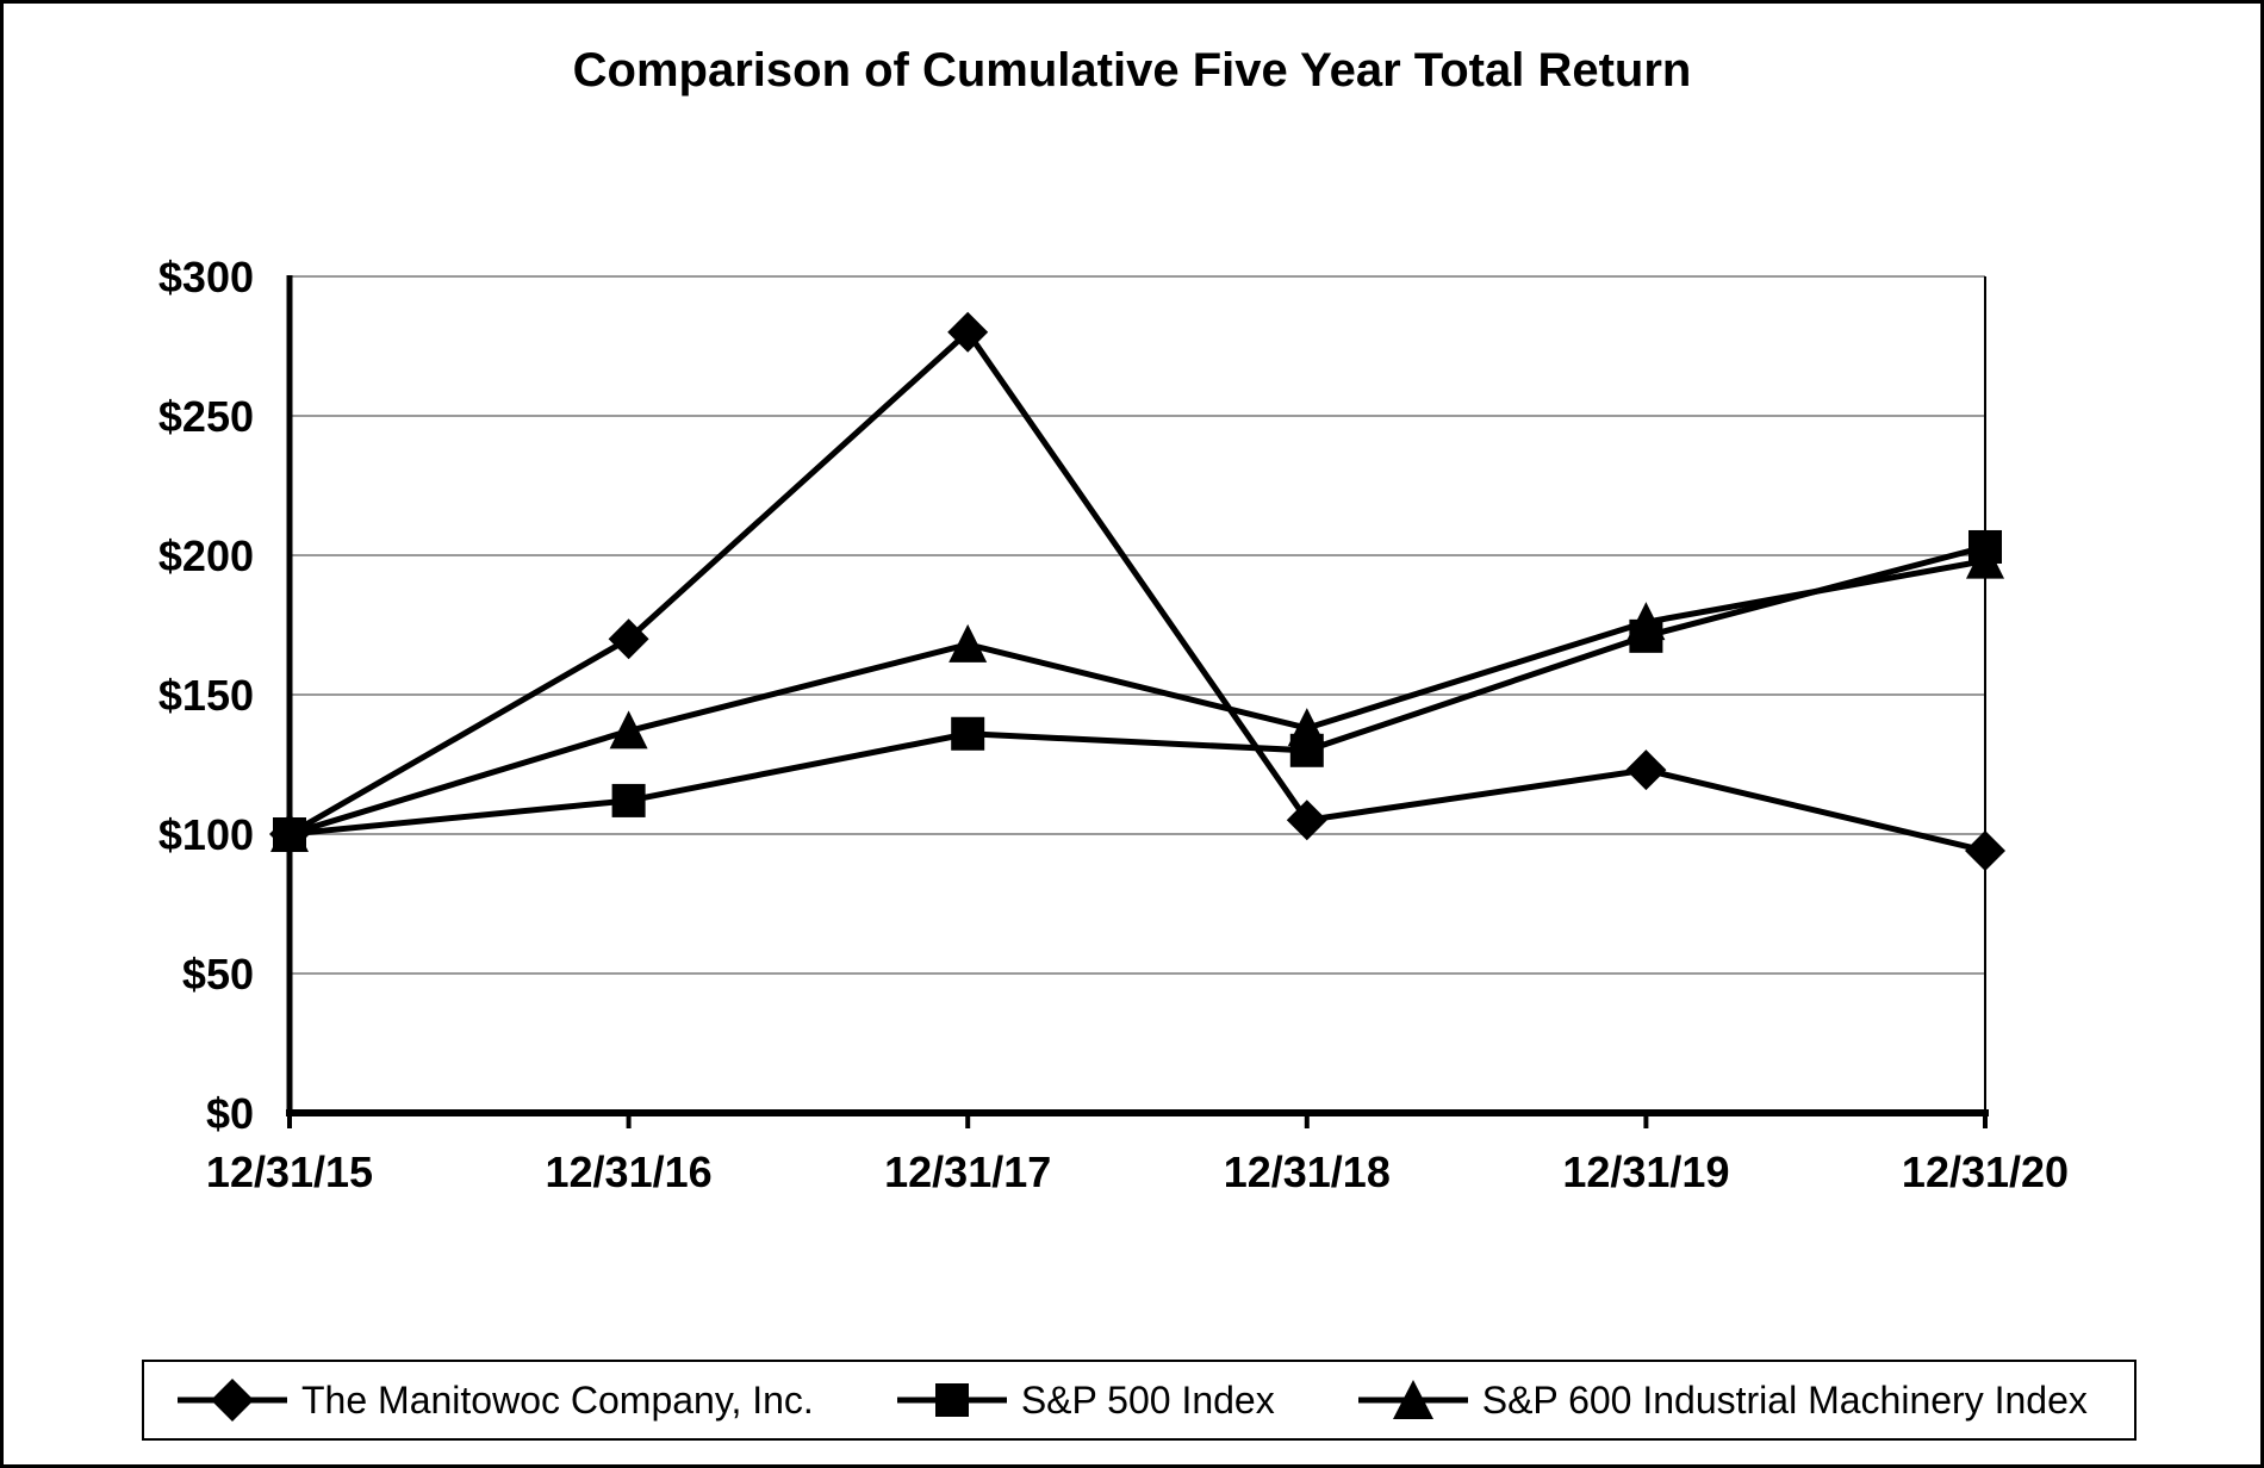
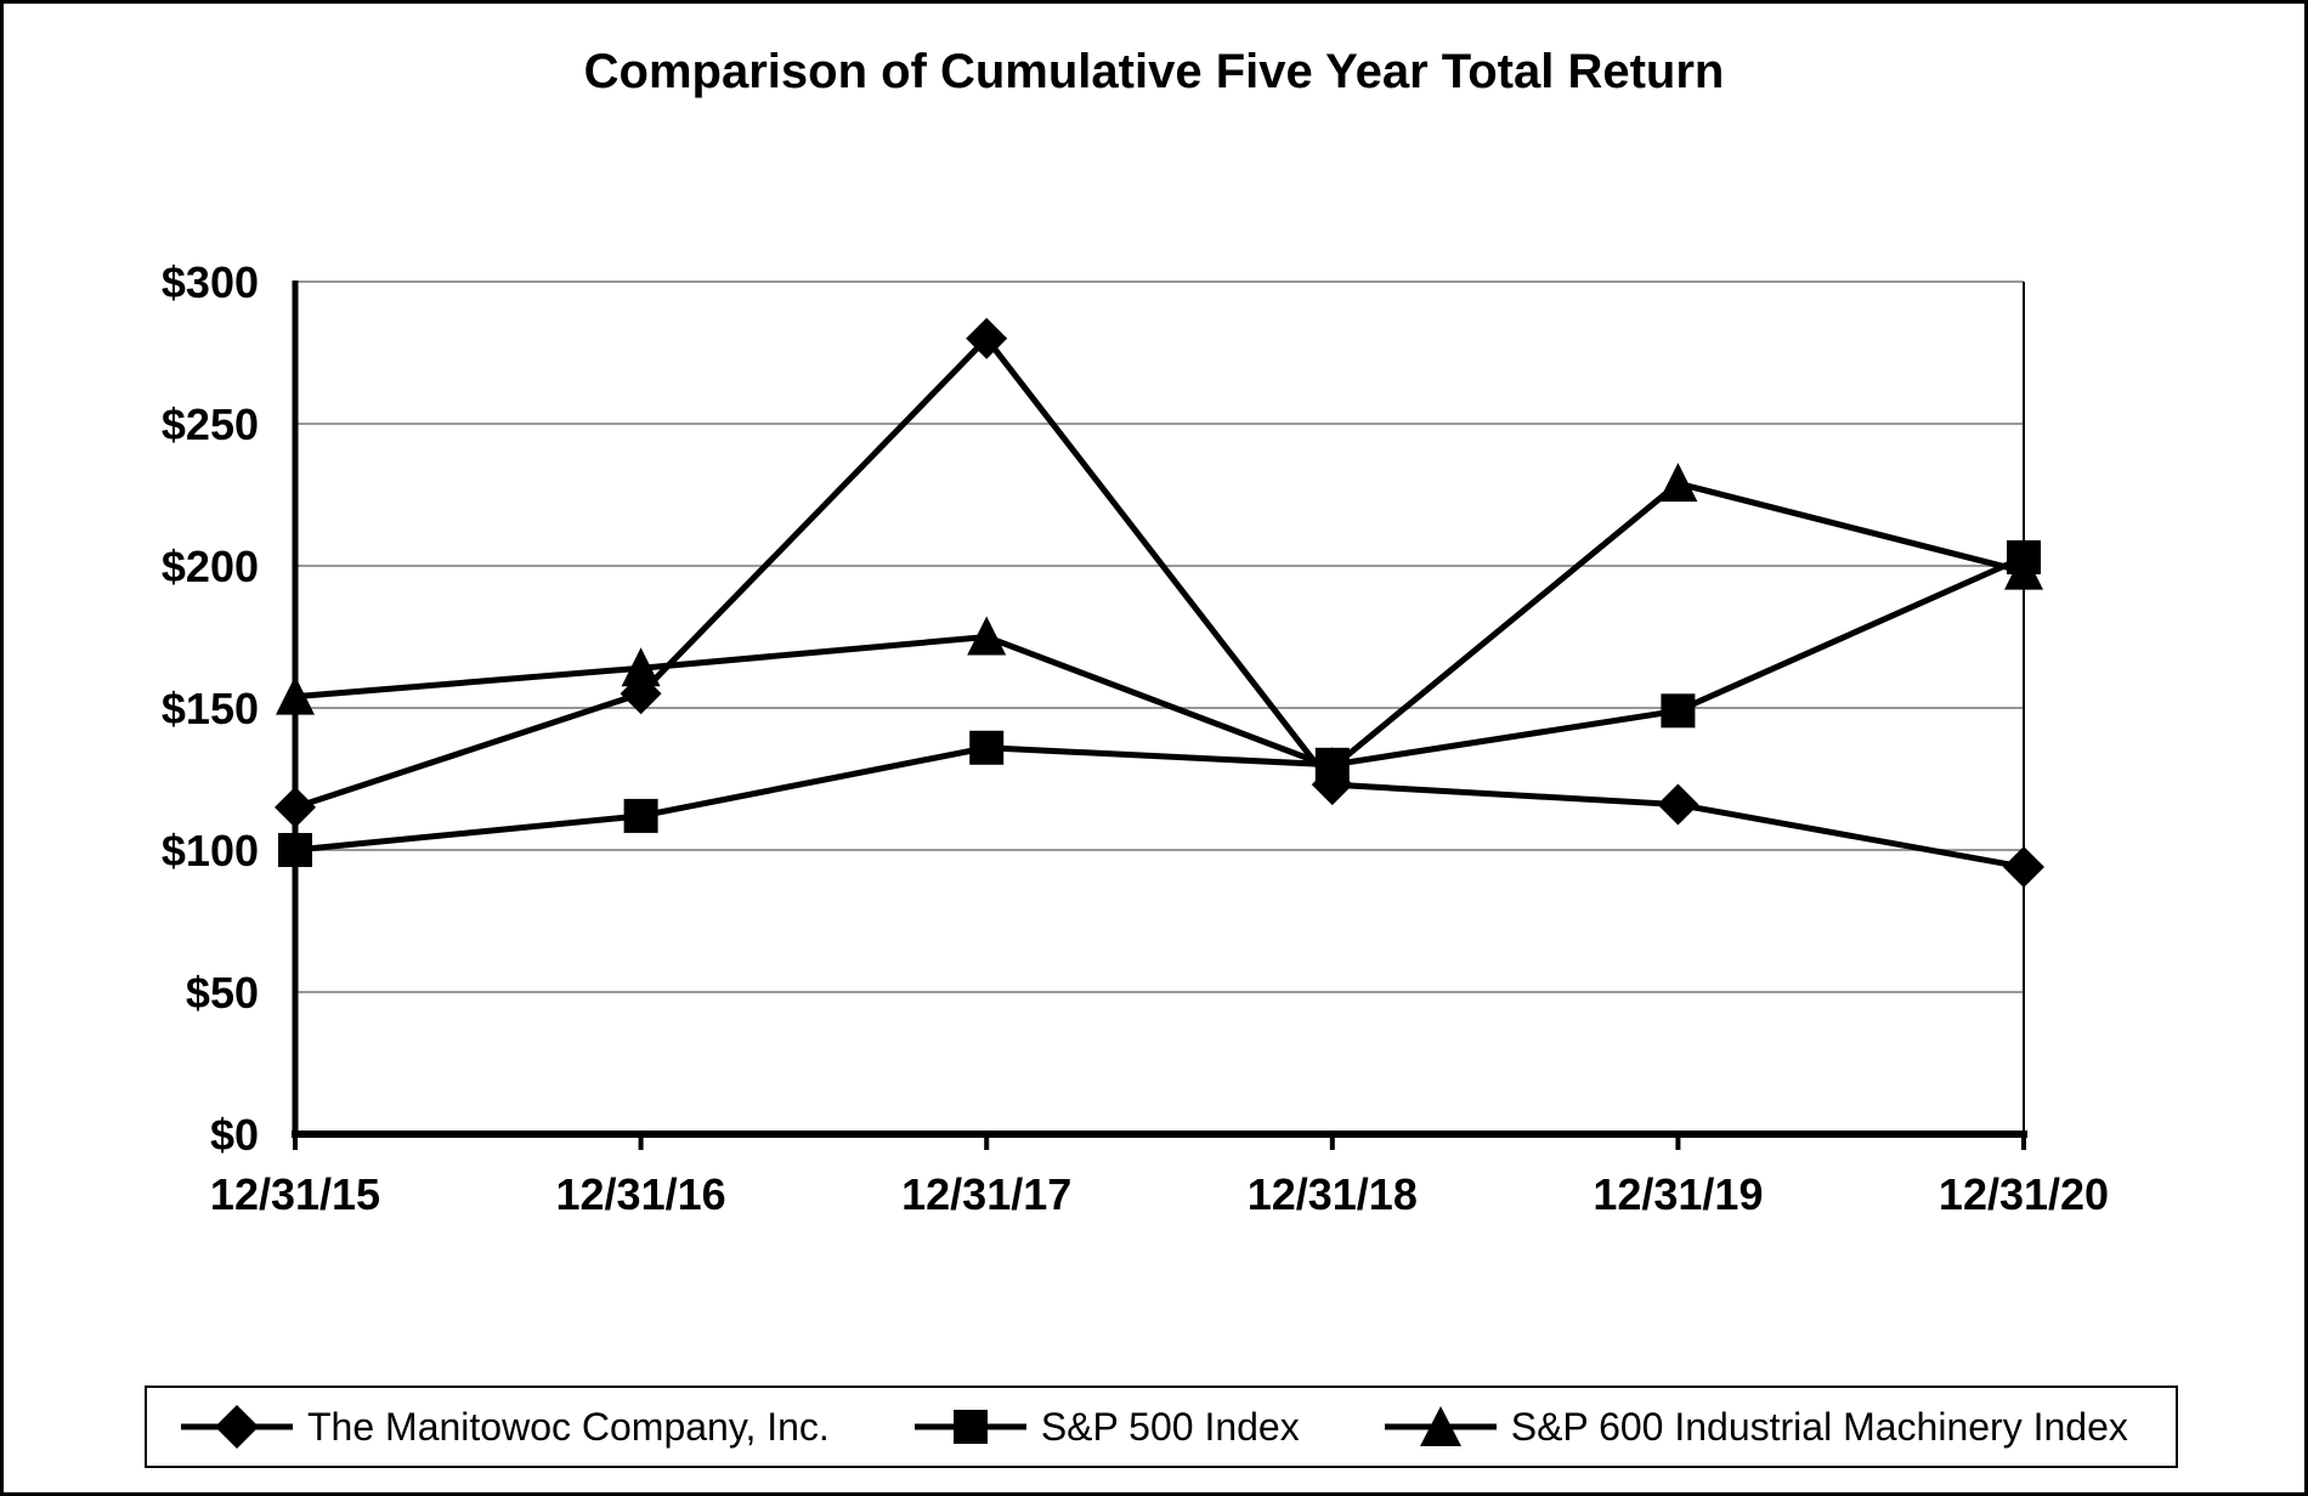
The Manitowoc Company, Inc./12/31/15: $100 -> $115
S&P 600 Industrial Machinery Index/12/31/15: $100 -> $154
The Manitowoc Company, Inc./12/31/16: $170 -> $155
S&P 600 Industrial Machinery Index/12/31/16: $137 -> $164
S&P 600 Industrial Machinery Index/12/31/17: $168 -> $175
The Manitowoc Company, Inc./12/31/18: $105 -> $123
S&P 600 Industrial Machinery Index/12/31/18: $138 -> $129
The Manitowoc Company, Inc./12/31/19: $123 -> $116
S&P 500 Index/12/31/19: $171 -> $149
S&P 600 Industrial Machinery Index/12/31/19: $176 -> $229
